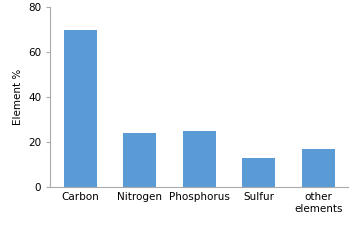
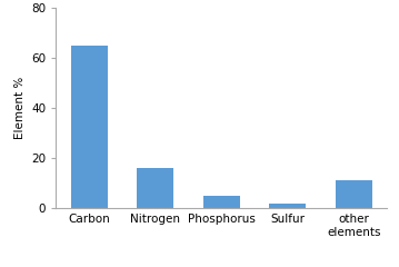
Carbon: 70 -> 65
Nitrogen: 24 -> 16
Phosphorus: 25 -> 5
Sulfur: 13 -> 2
other elements: 17 -> 11
